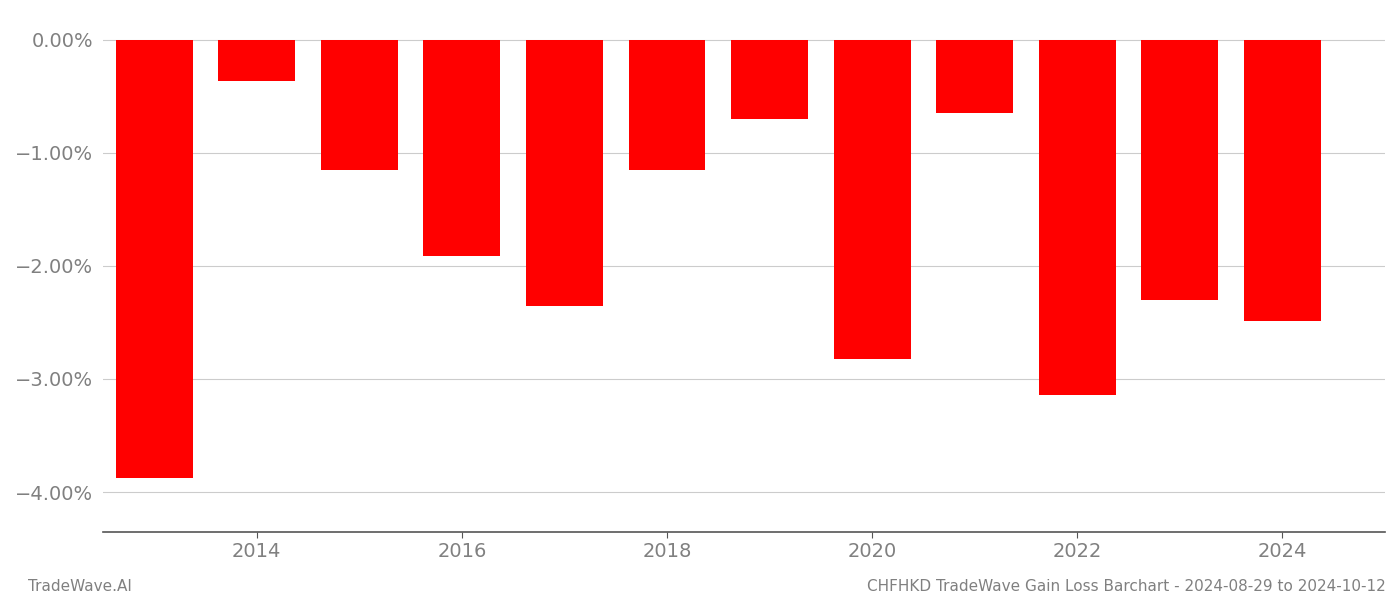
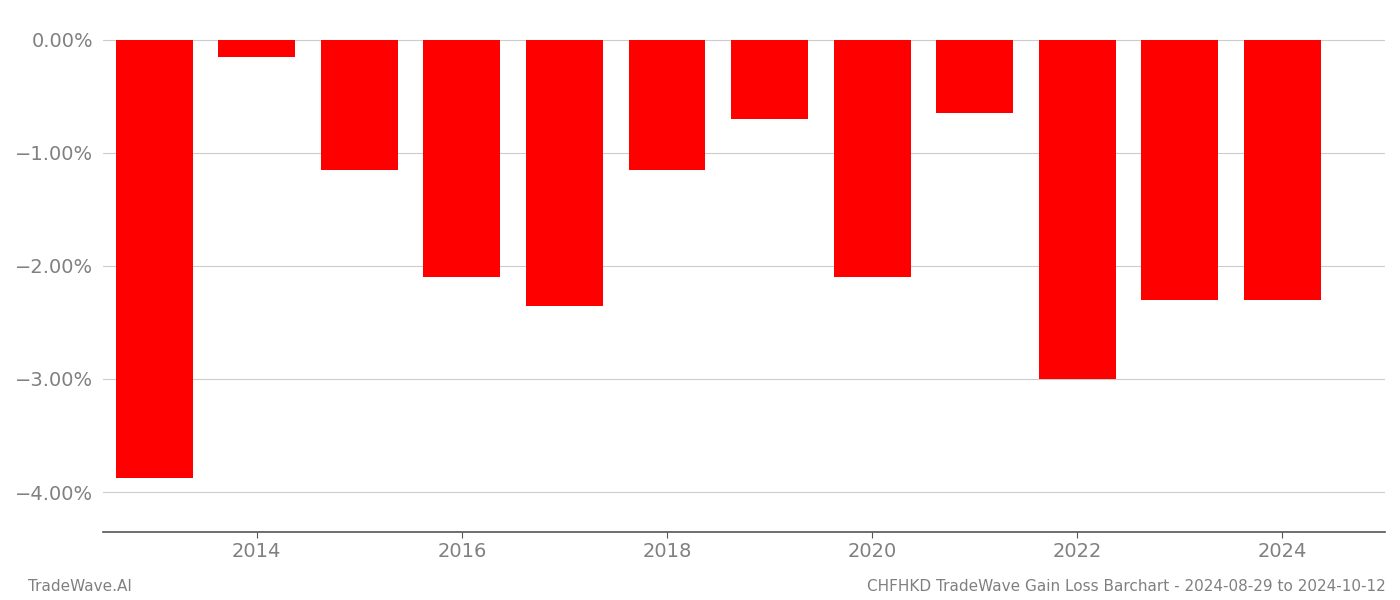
2014: -0.36% -> -0.15%
2016: -1.91% -> -2.10%
2020: -2.82% -> -2.10%
2022: -3.14% -> -3.00%
2024: -2.49% -> -2.30%
